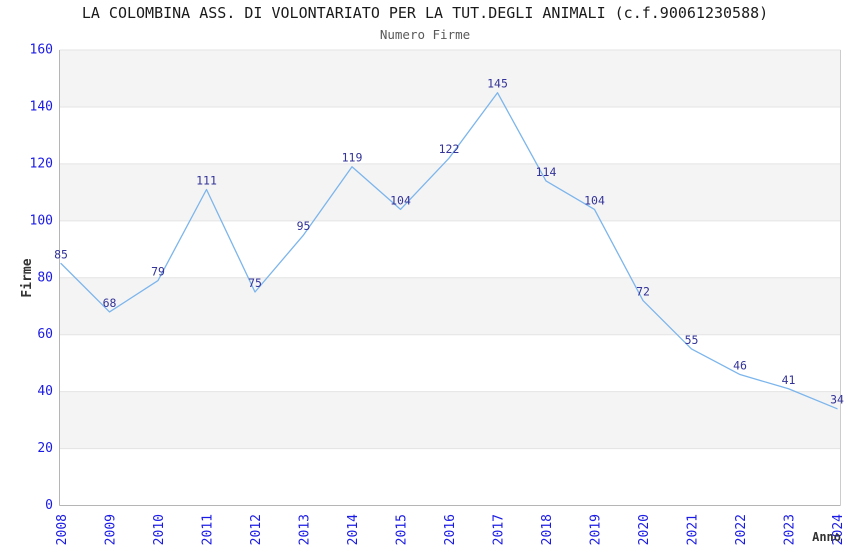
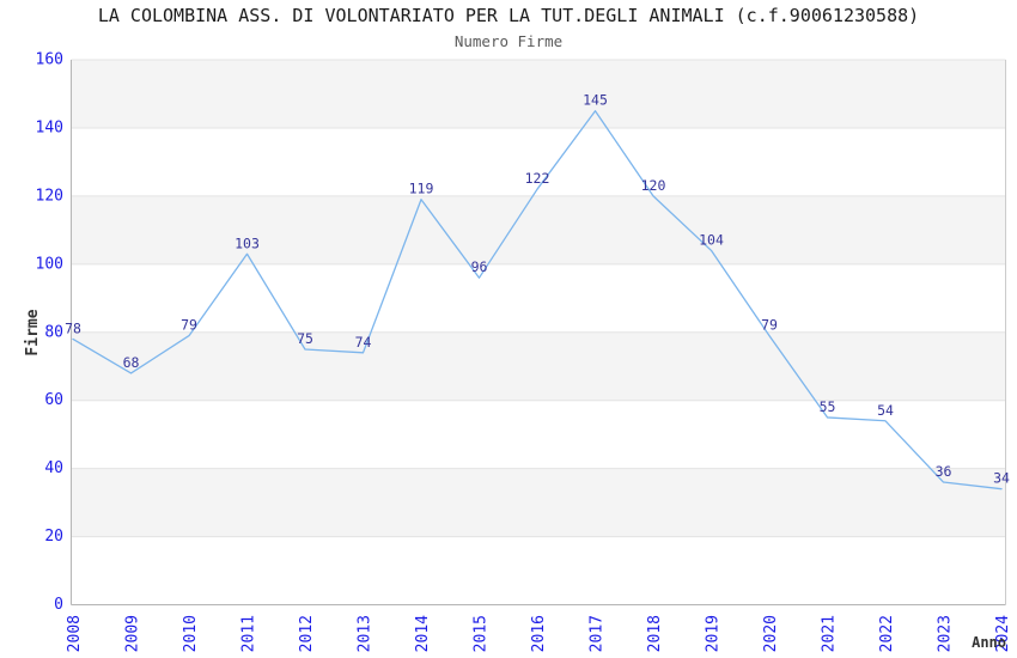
2008: 85 -> 78
2011: 111 -> 103
2013: 95 -> 74
2015: 104 -> 96
2018: 114 -> 120
2020: 72 -> 79
2022: 46 -> 54
2023: 41 -> 36
